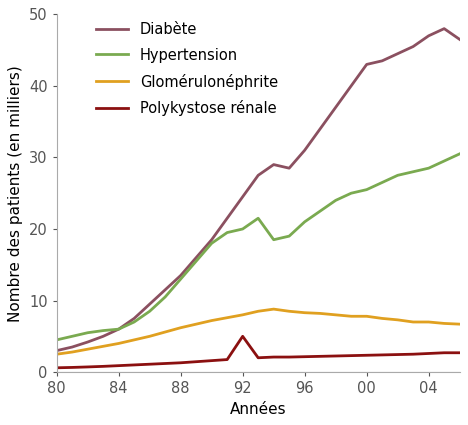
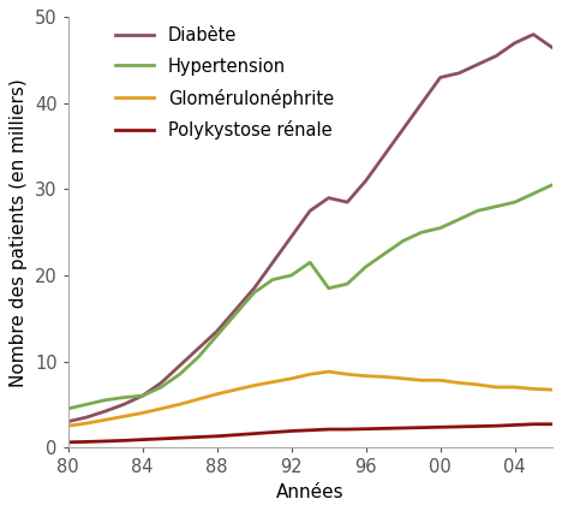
Polykystose rénale/92: 5.0 -> 1.9
